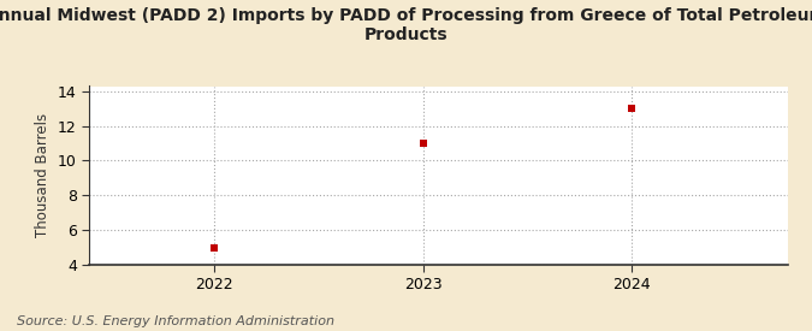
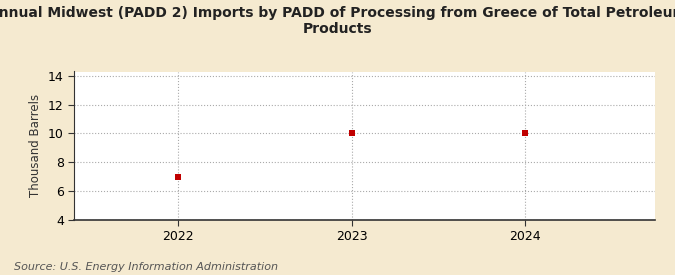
2022: 5 -> 7
2023: 11 -> 10
2024: 13 -> 10
